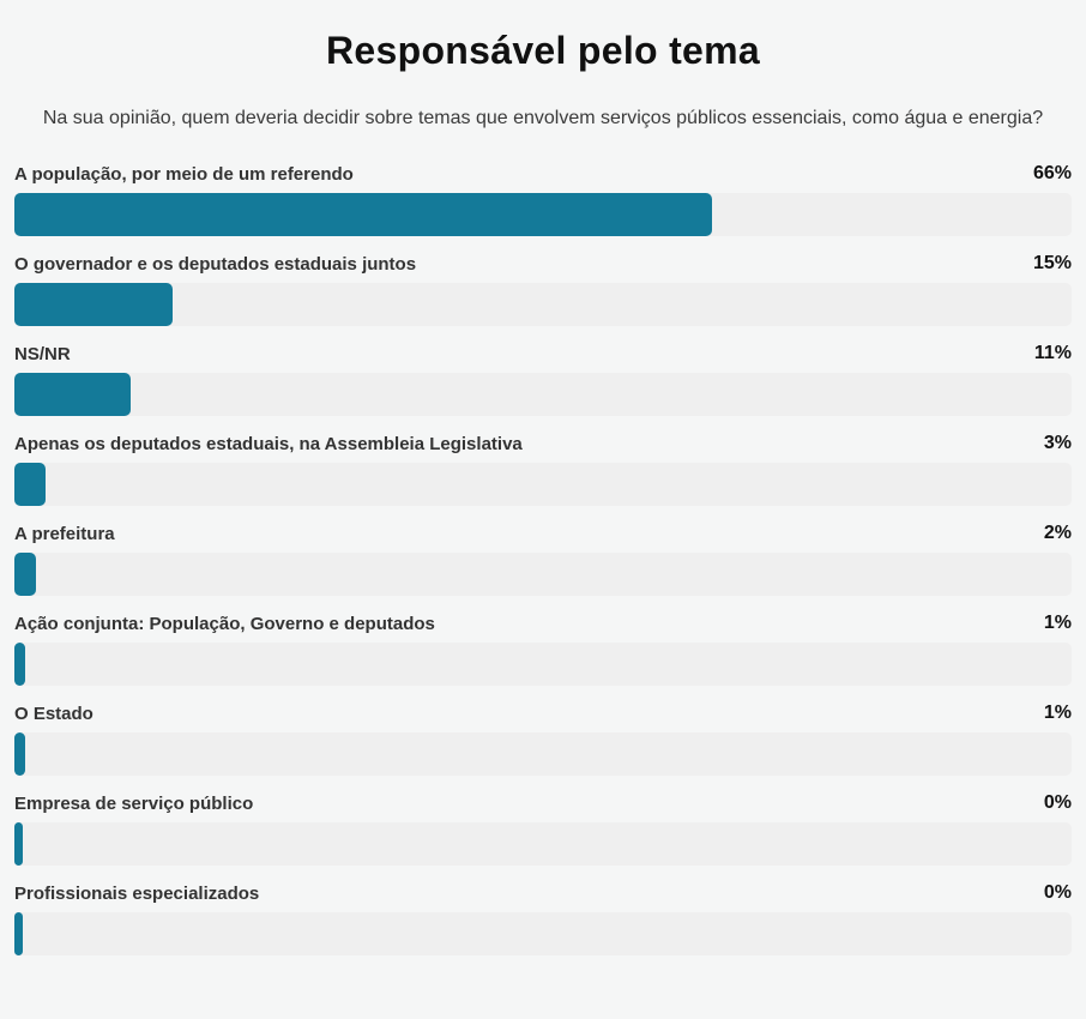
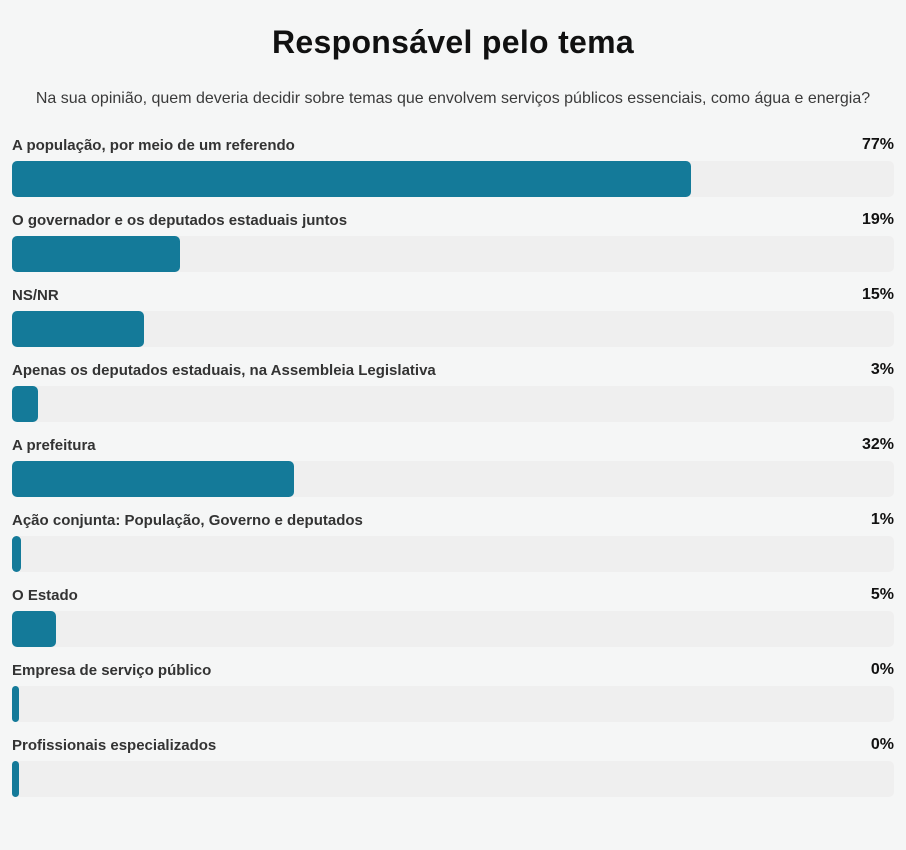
A população, por meio de um referendo: 66% -> 77%
O governador e os deputados estaduais juntos: 15% -> 19%
NS/NR: 11% -> 15%
A prefeitura: 2% -> 32%
O Estado: 1% -> 5%
